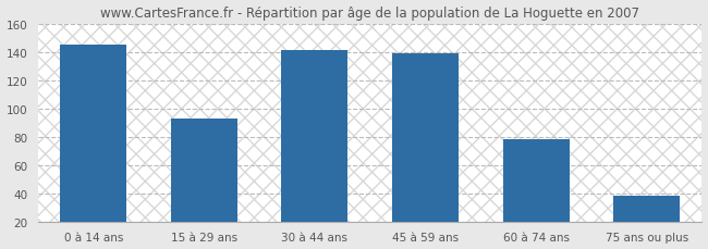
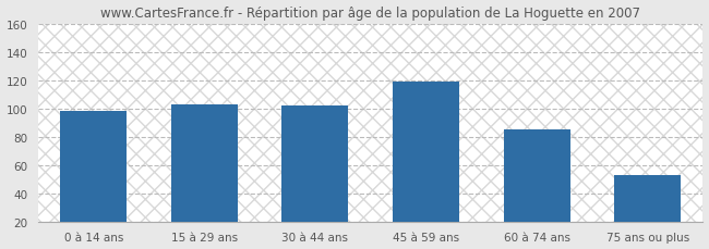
0 à 14 ans: 145 -> 98
15 à 29 ans: 93 -> 103
30 à 44 ans: 141 -> 102
45 à 59 ans: 139 -> 119
60 à 74 ans: 78 -> 85
75 ans ou plus: 38 -> 53
